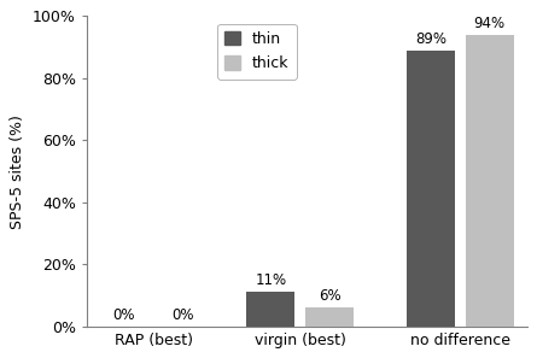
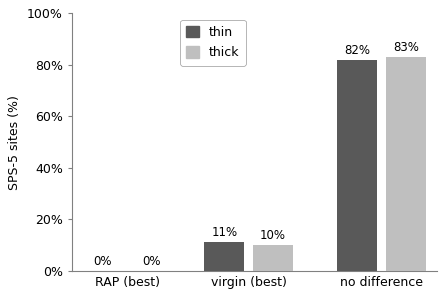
thick/virgin (best): 6% -> 10%
thin/no difference: 89% -> 82%
thick/no difference: 94% -> 83%
